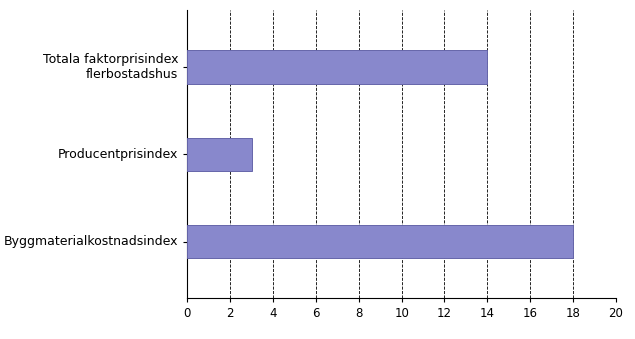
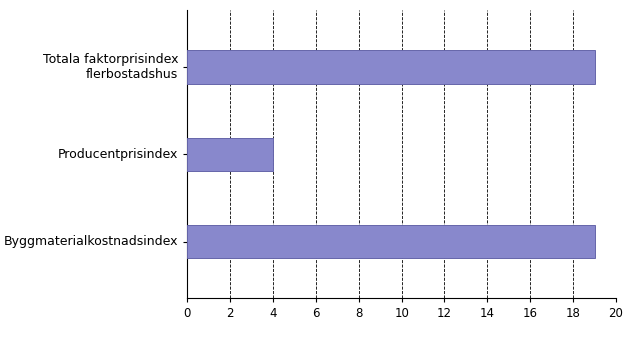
Totala faktorprisindex flerbostadshus: 14 -> 19
Producentprisindex: 3 -> 4
Byggmaterialkostnadsindex: 18 -> 19
